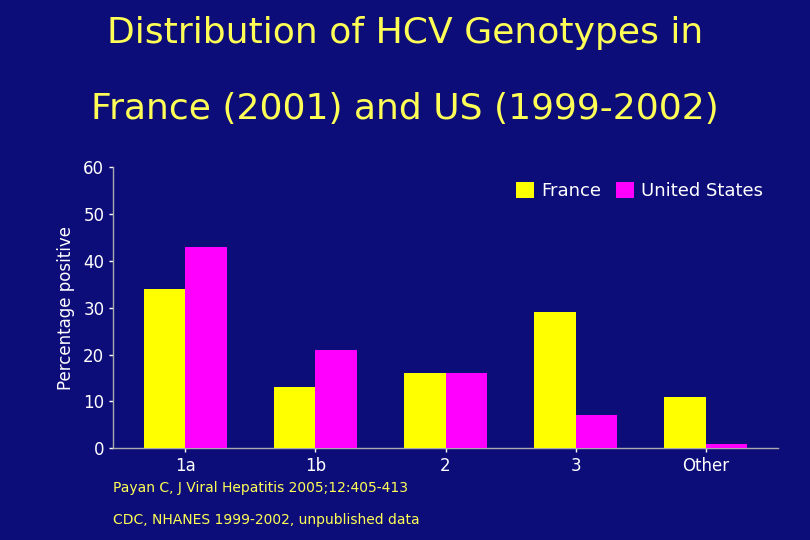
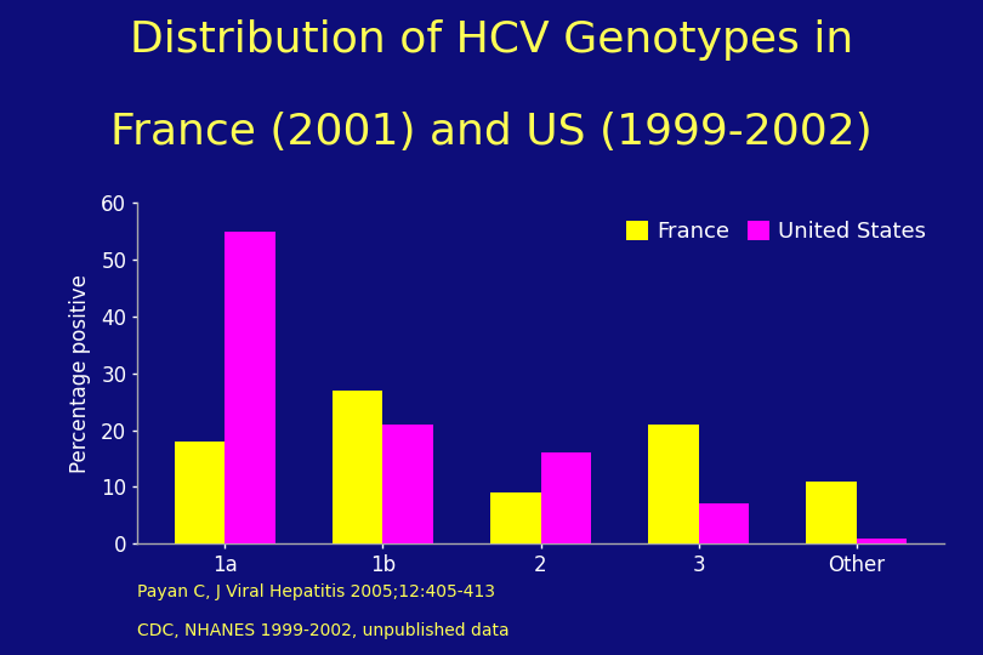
France/1a: 34 -> 18
United States/1a: 43 -> 55
France/1b: 13 -> 27
France/2: 16 -> 9
France/3: 29 -> 21
